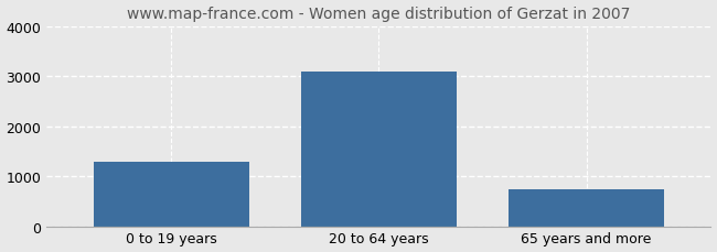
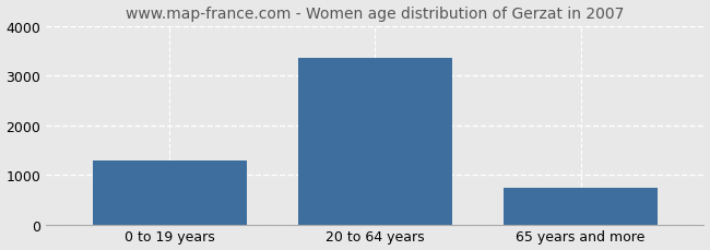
20 to 64 years: 3100 -> 3350
